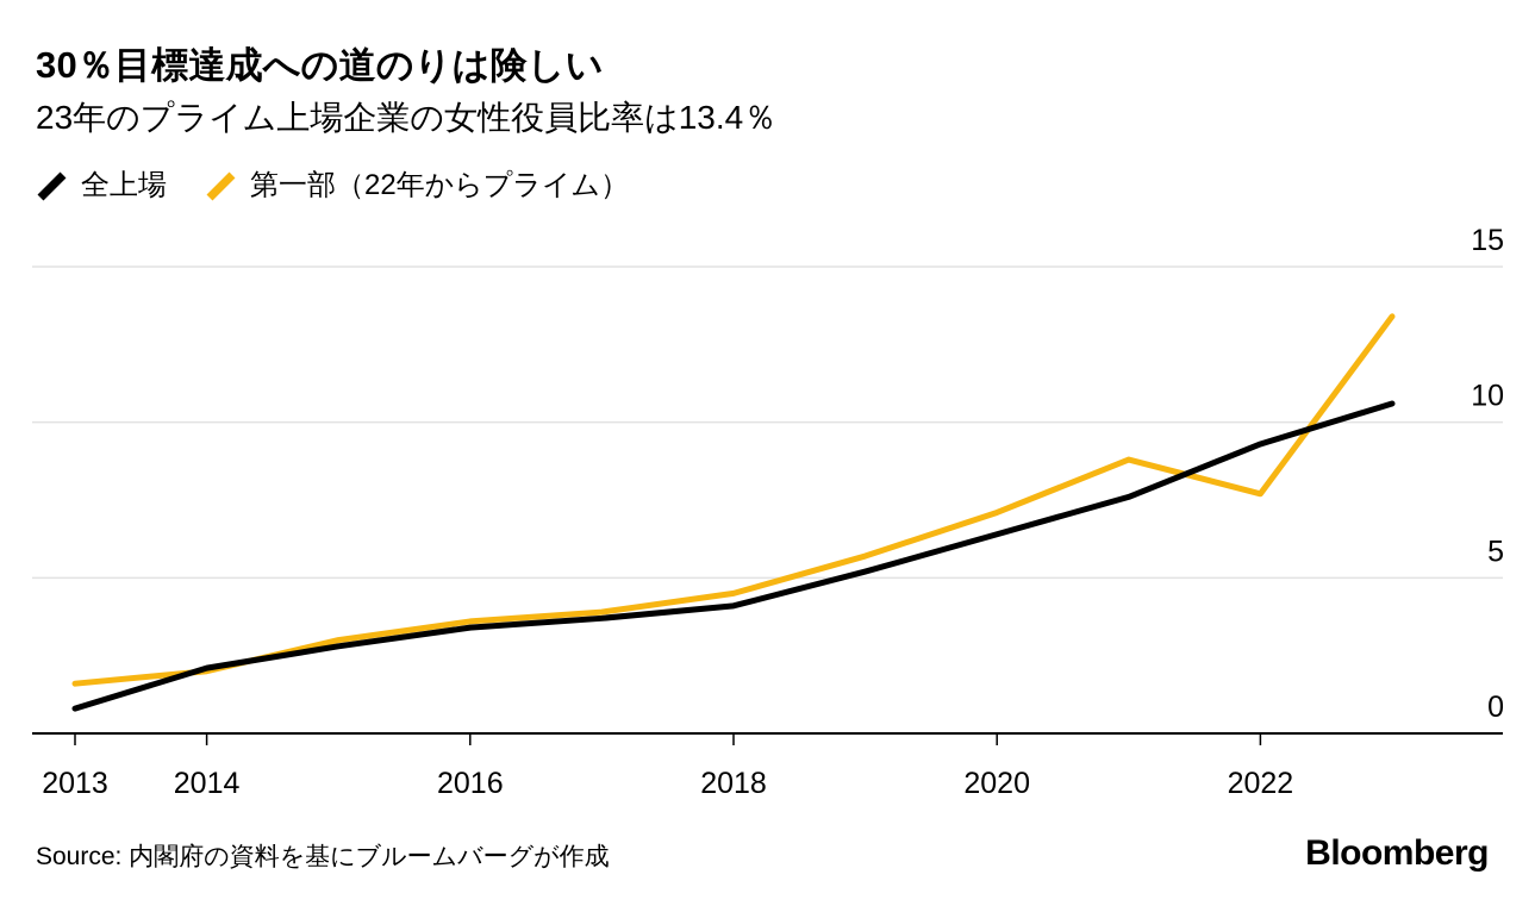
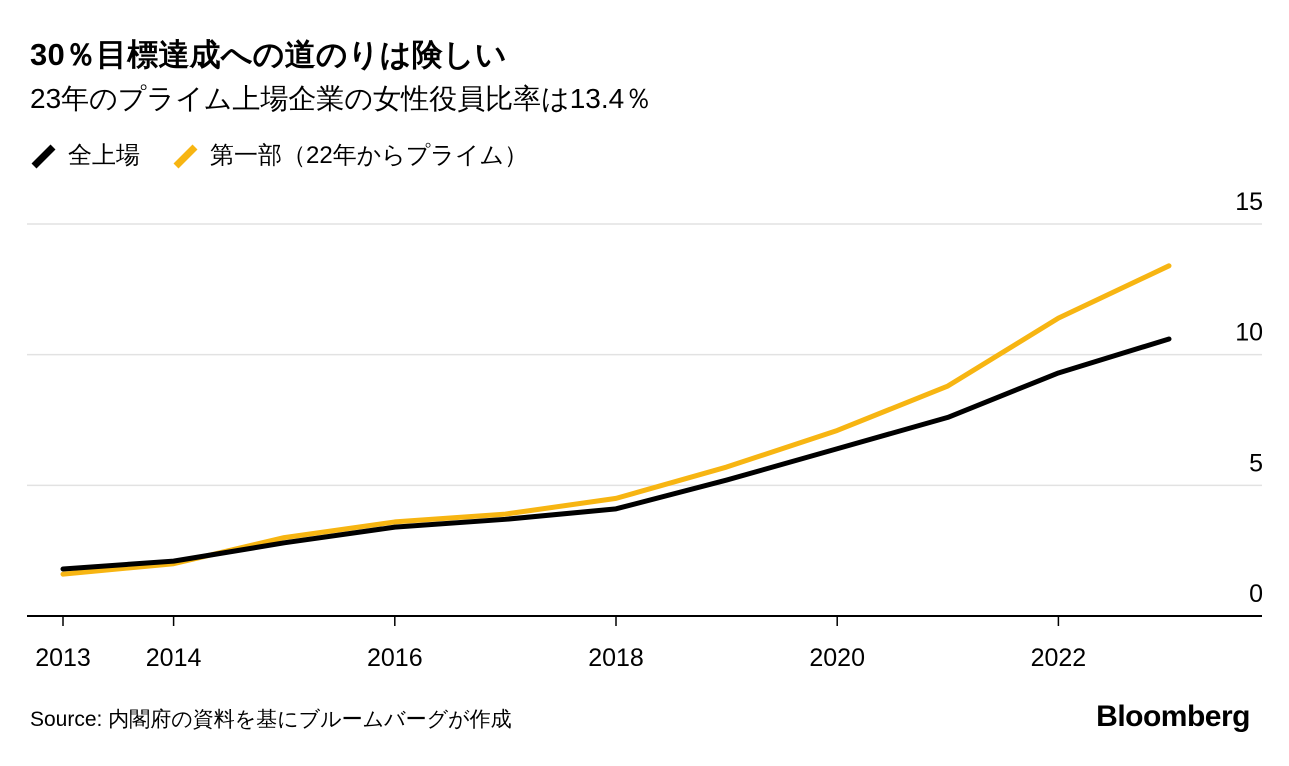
全上場/2013: 0.8 -> 1.8
第一部（22年からプライム）/2022: 7.7 -> 11.4
